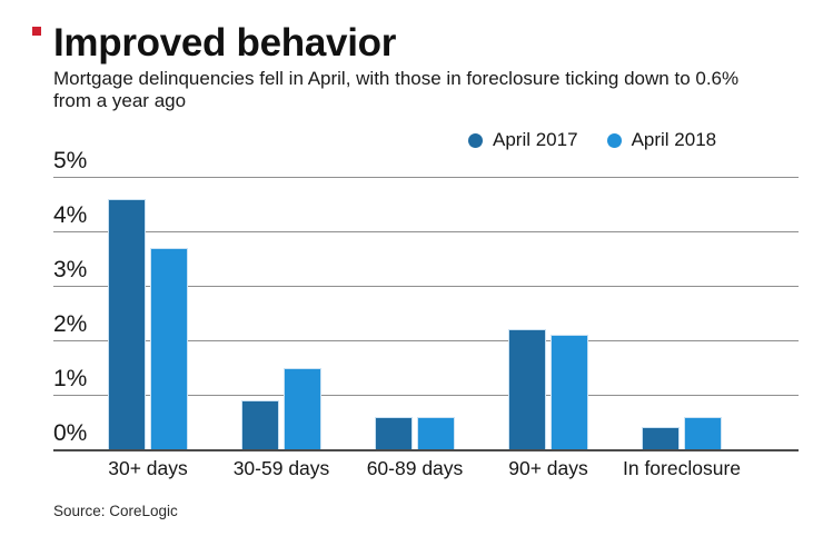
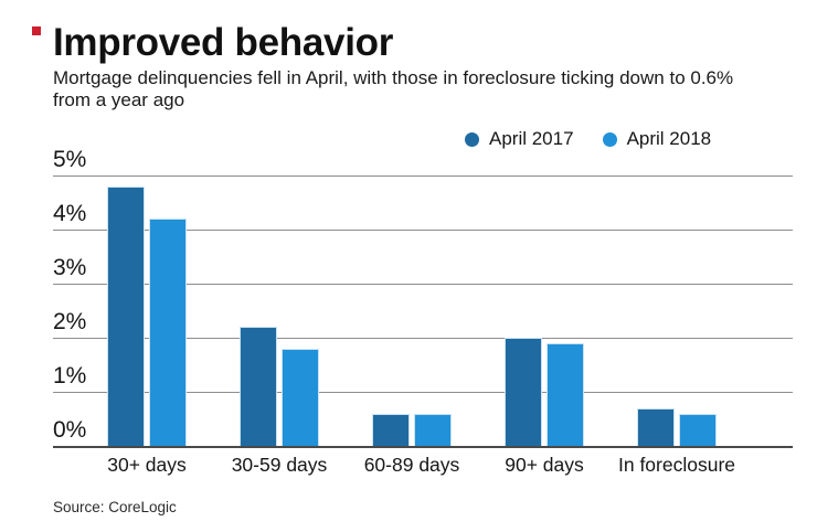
April 2017/30+ days: 4.6% -> 4.8%
April 2018/30+ days: 3.7% -> 4.2%
April 2017/30-59 days: 0.9% -> 2.2%
April 2018/30-59 days: 1.5% -> 1.8%
April 2017/90+ days: 2.2% -> 2.0%
April 2018/90+ days: 2.1% -> 1.9%
April 2017/In foreclosure: 0.4% -> 0.7%
